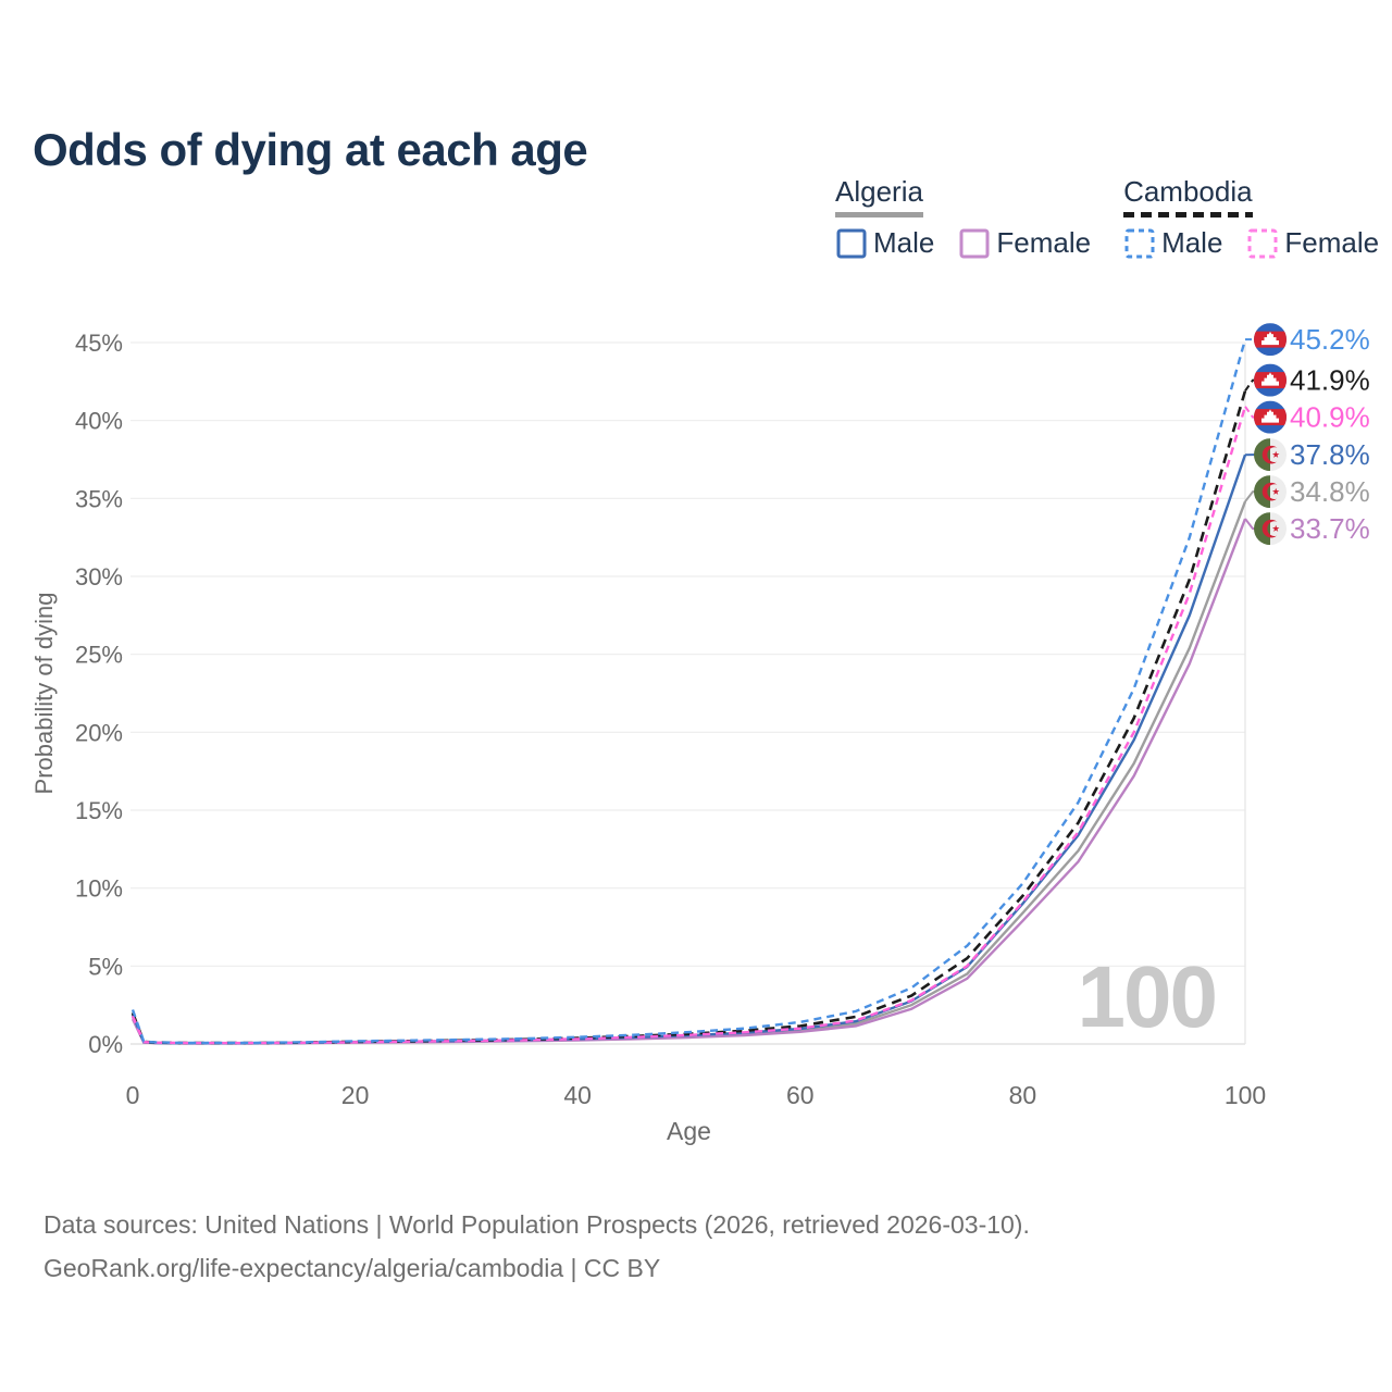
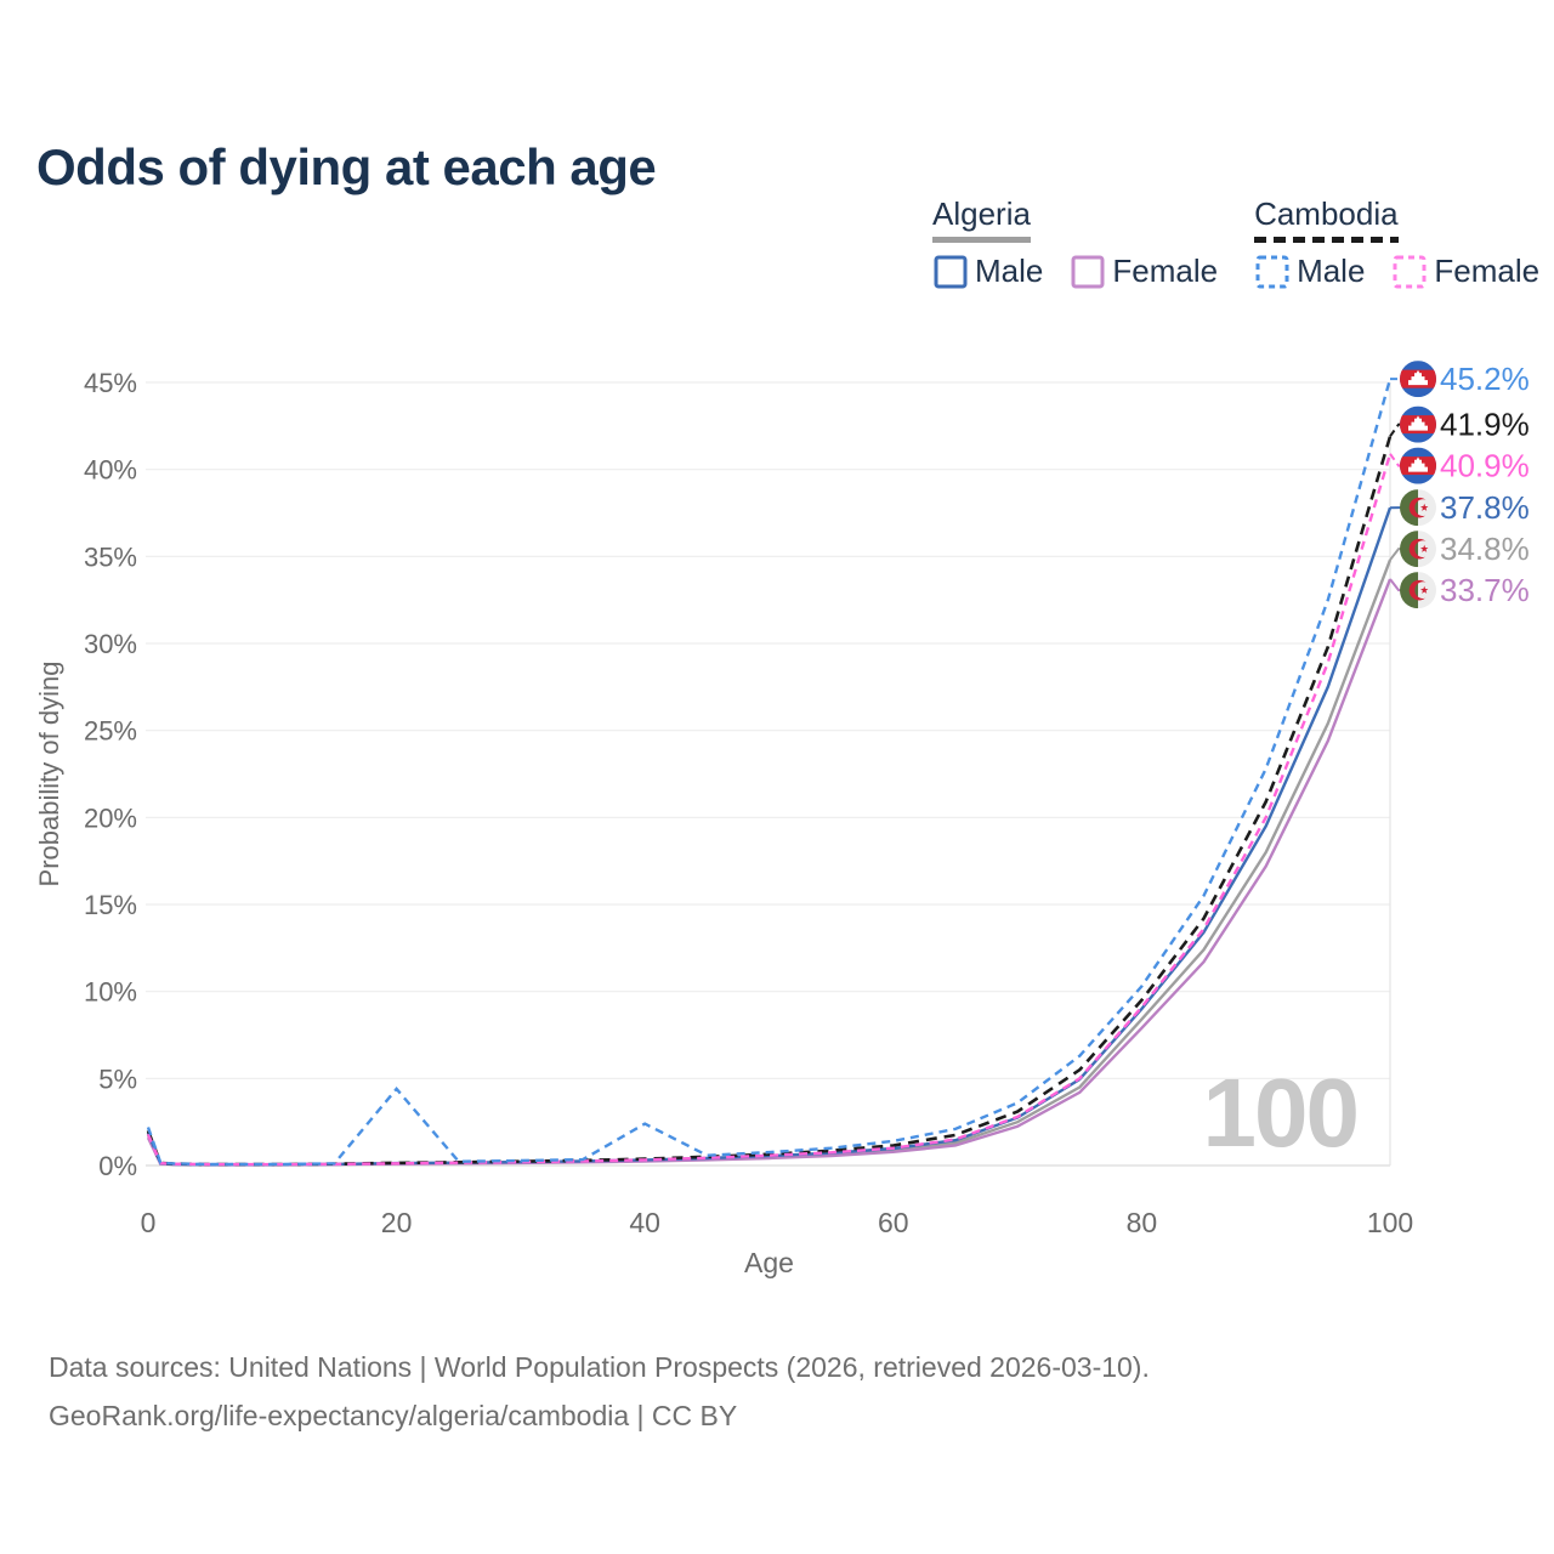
Cambodia Male/20: 0.2% -> 4.4%
Cambodia Male/40: 0.4% -> 2.4%
